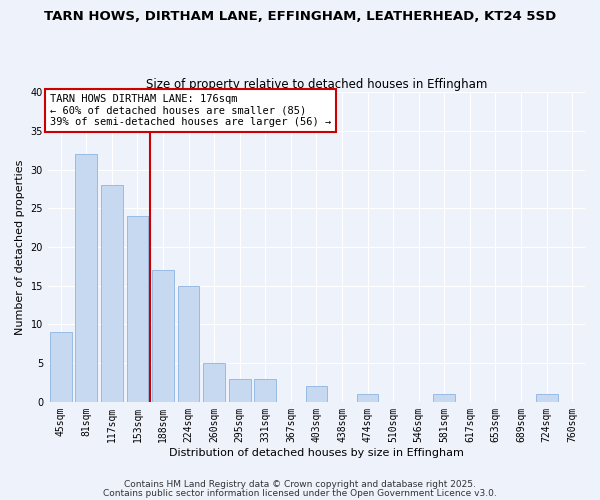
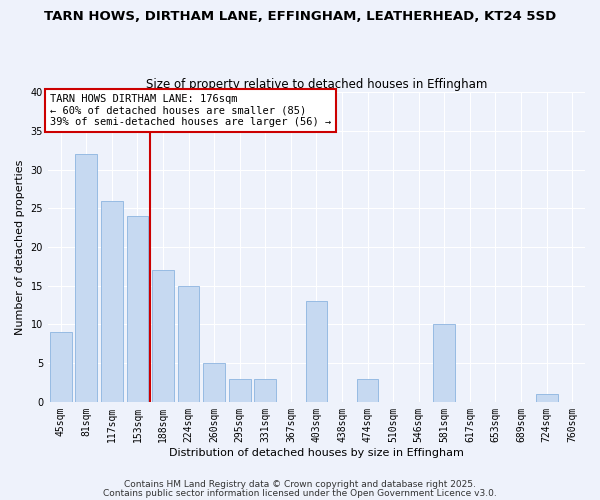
117sqm: 28 -> 26
403sqm: 2 -> 13
474sqm: 1 -> 3
581sqm: 1 -> 10
